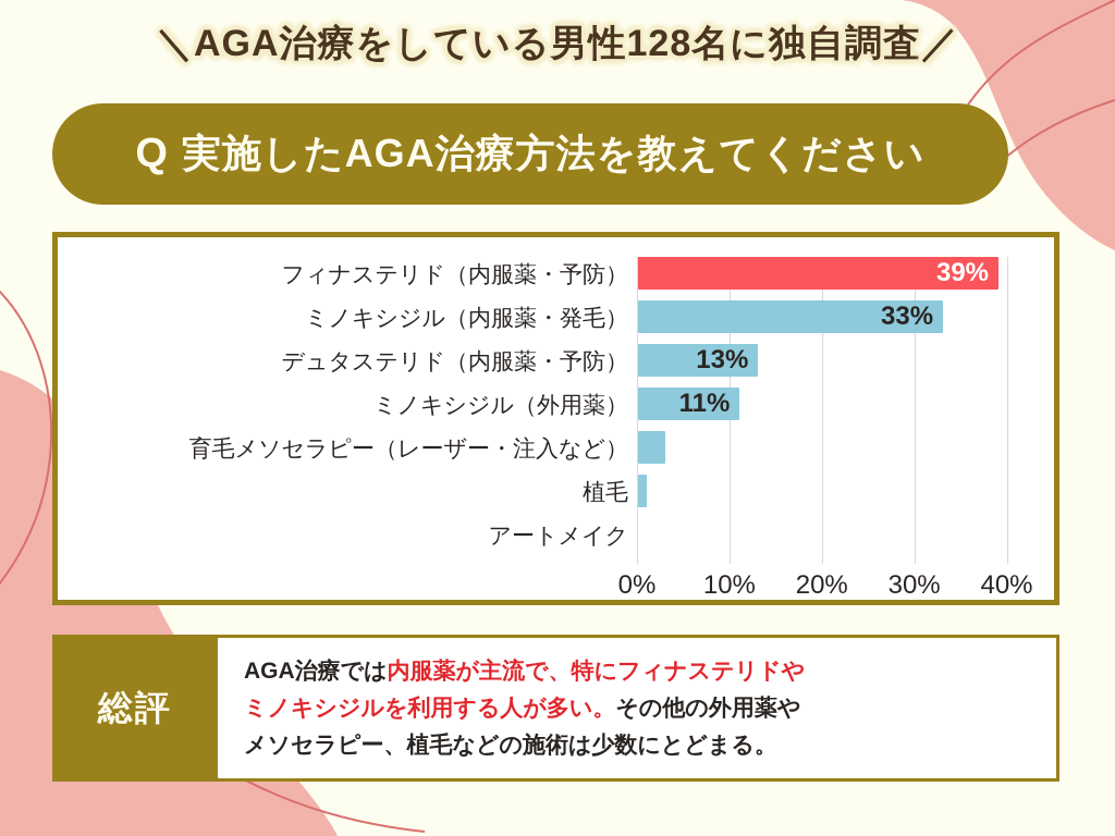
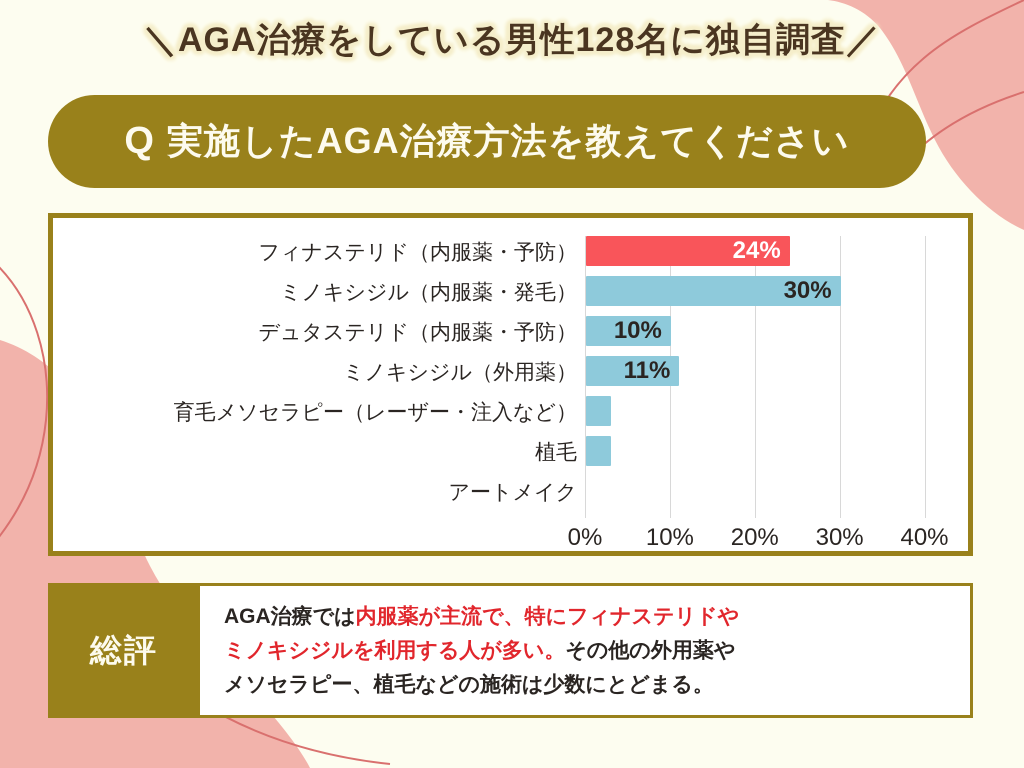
フィナステリド（内服薬・予防）: 39% -> 24%
ミノキシジル（内服薬・発毛）: 33% -> 30%
デュタステリド（内服薬・予防）: 13% -> 10%
植毛: 1% -> 3%
